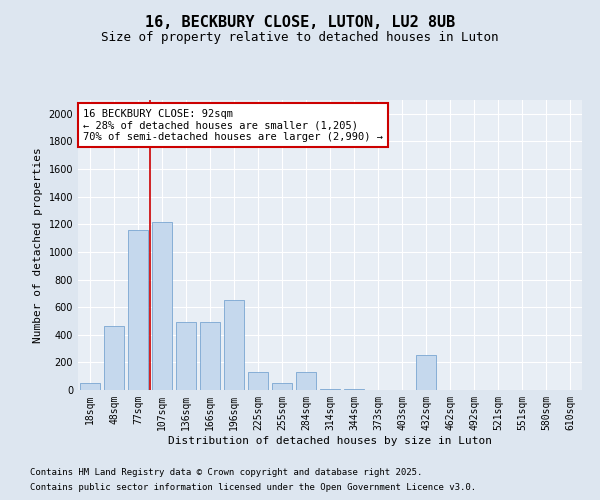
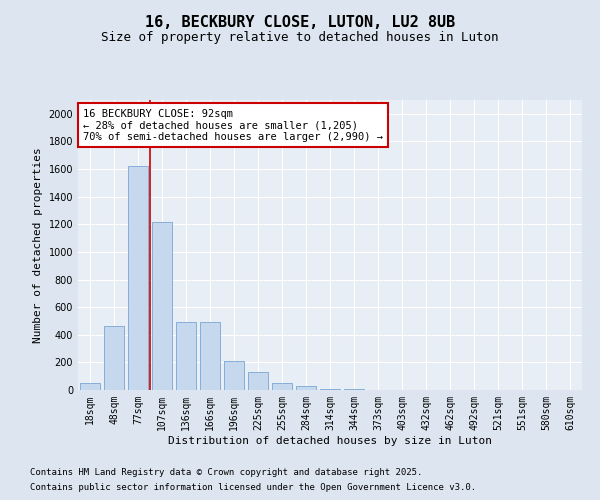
77sqm: 1160 -> 1620
196sqm: 650 -> 210
284sqm: 130 -> 30
432sqm: 250 -> 0
